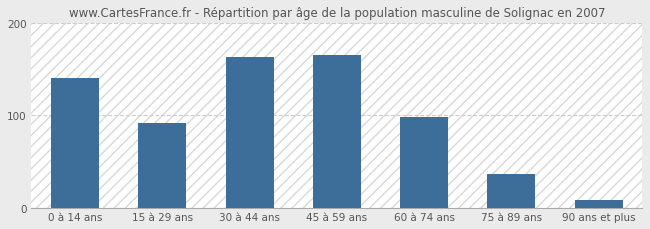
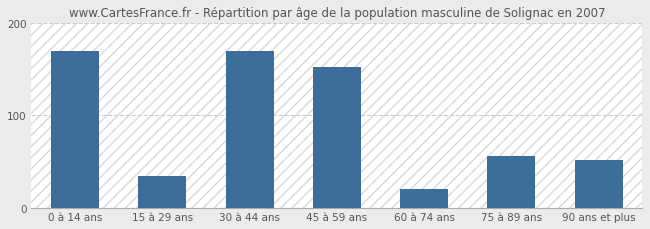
0 à 14 ans: 140 -> 170
15 à 29 ans: 92 -> 34
30 à 44 ans: 163 -> 170
45 à 59 ans: 165 -> 152
60 à 74 ans: 98 -> 20
75 à 89 ans: 37 -> 56
90 ans et plus: 8 -> 52
